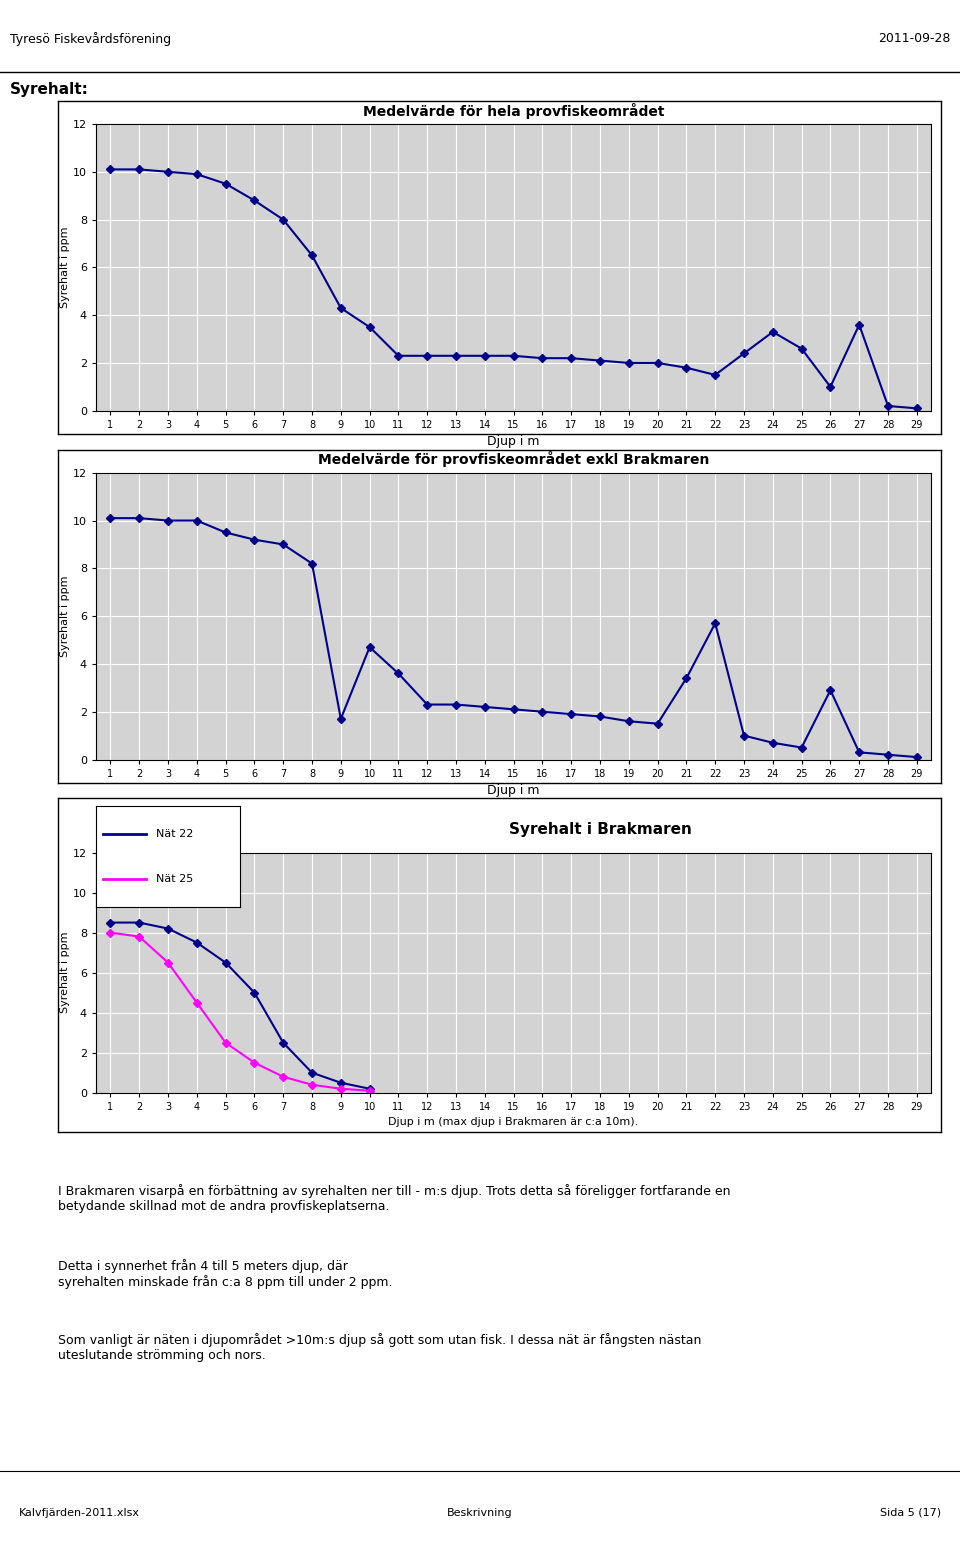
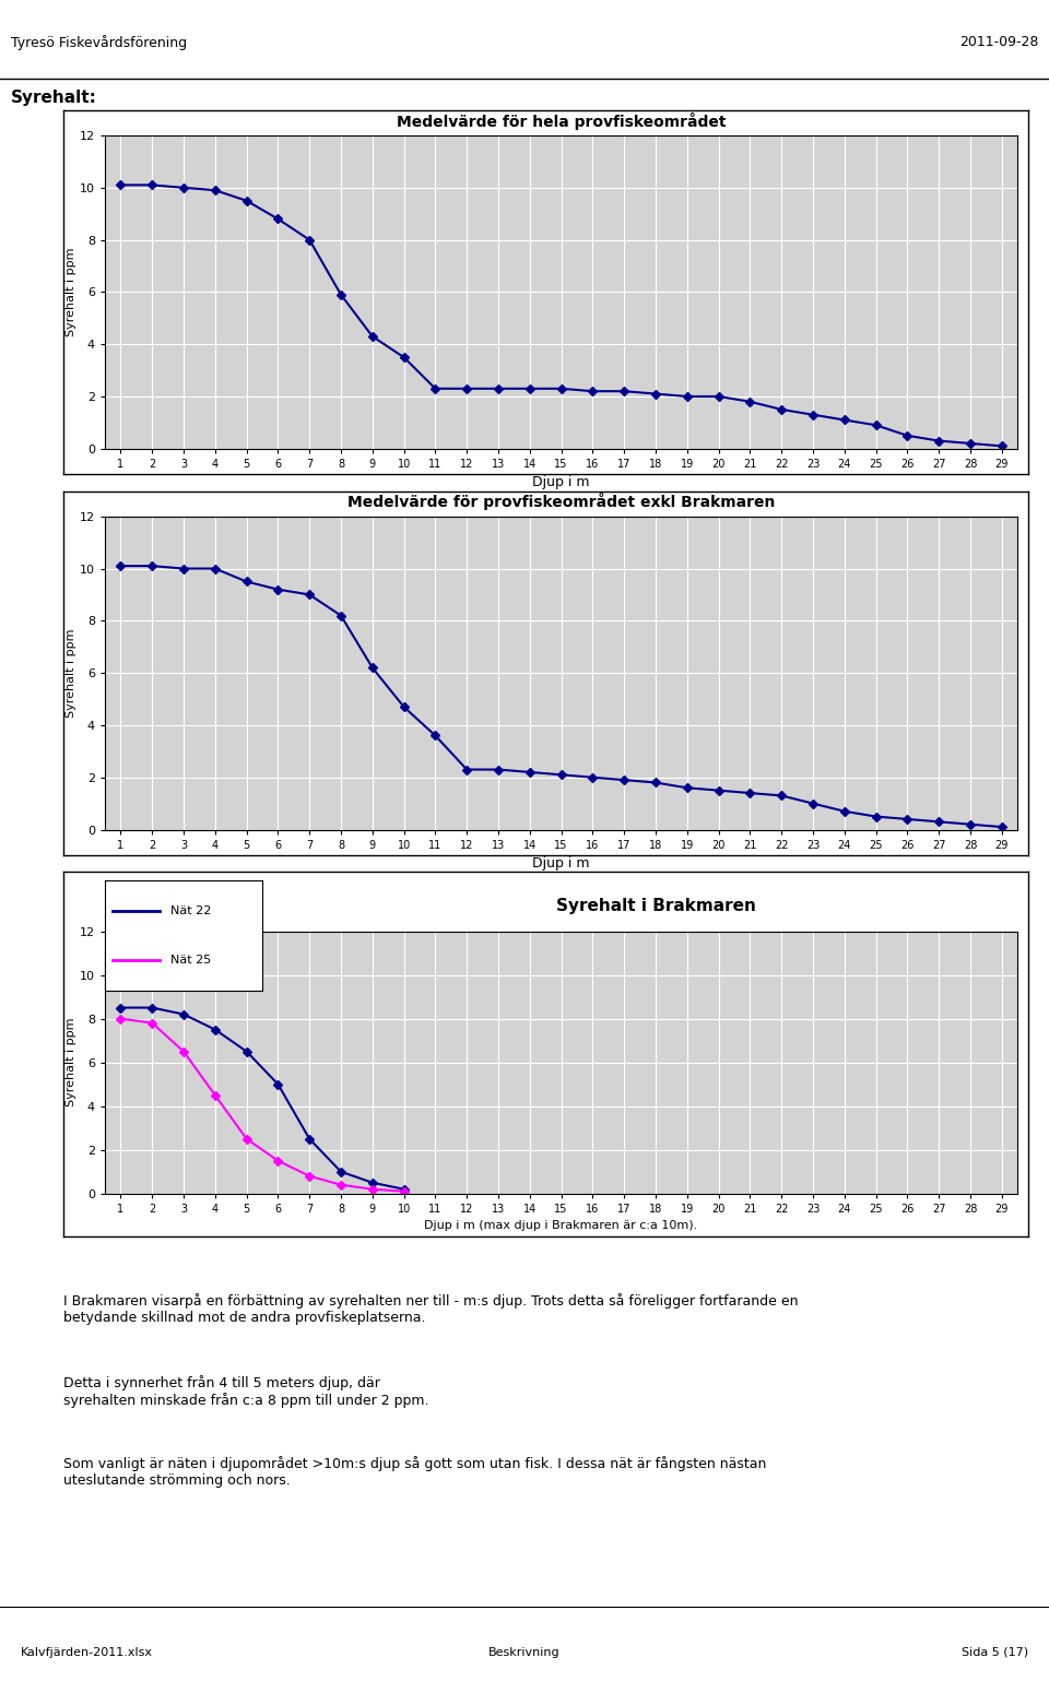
Medelvärde för hela provfiskeområdet/8: 6.5 -> 5.9
Medelvärde för hela provfiskeområdet/23: 2.4 -> 1.3
Medelvärde för hela provfiskeområdet/24: 3.3 -> 1.1
Medelvärde för hela provfiskeområdet/25: 2.6 -> 0.9
Medelvärde för hela provfiskeområdet/26: 1.0 -> 0.5
Medelvärde för hela provfiskeområdet/27: 3.6 -> 0.3
Medelvärde för provfiskeområdet exkl Brakmaren/9: 1.7 -> 6.2
Medelvärde för provfiskeområdet exkl Brakmaren/21: 3.4 -> 1.4
Medelvärde för provfiskeområdet exkl Brakmaren/22: 5.7 -> 1.3
Medelvärde för provfiskeområdet exkl Brakmaren/26: 2.9 -> 0.4
